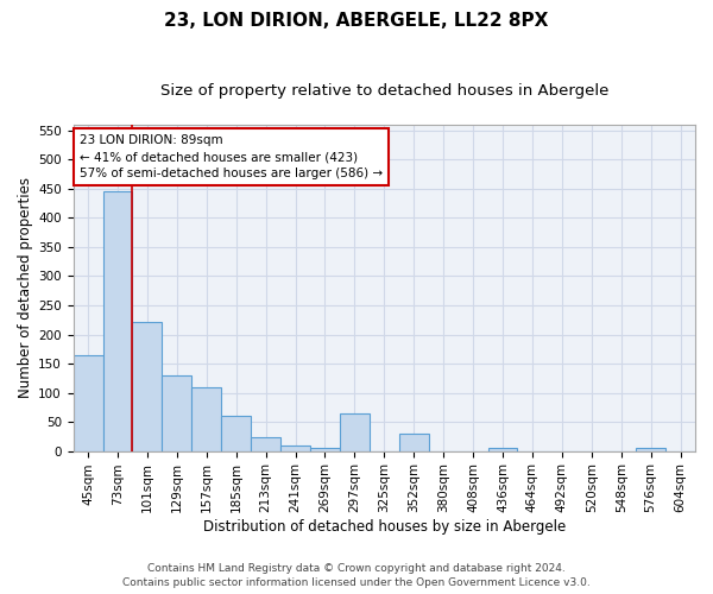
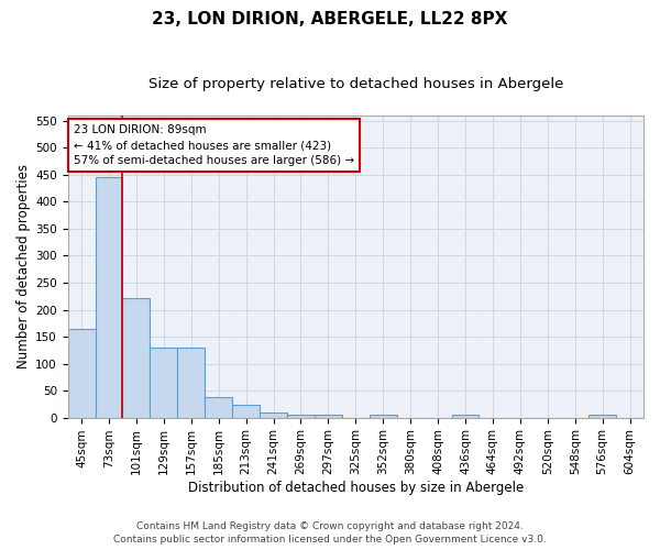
157sqm: 110 -> 130
185sqm: 60 -> 37
297sqm: 65 -> 5
352sqm: 30 -> 5
